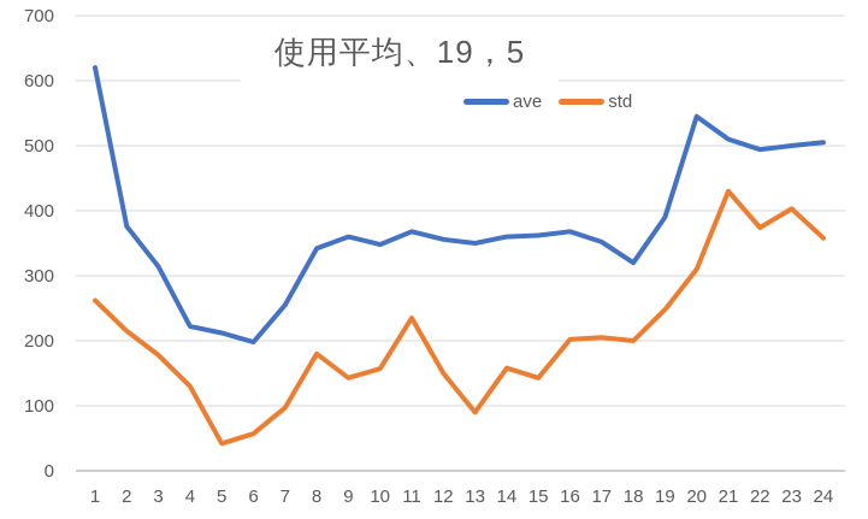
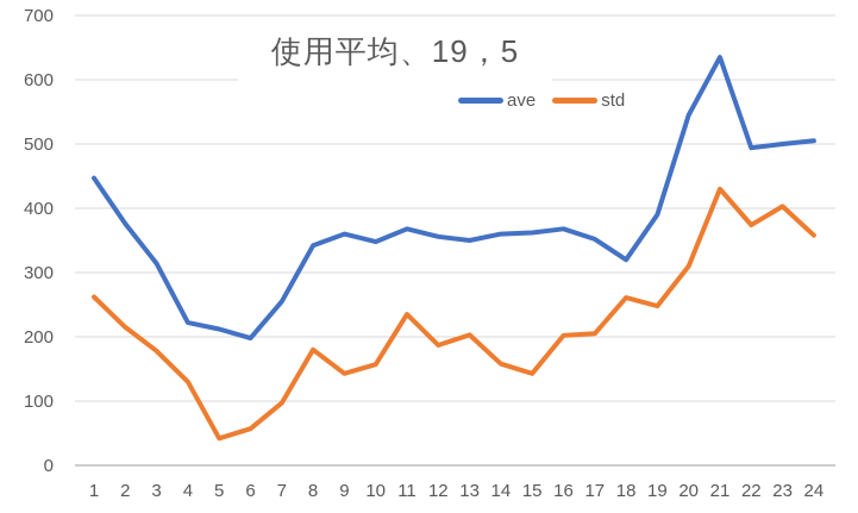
ave/1: 620 -> 450
std/12: 150 -> 190
std/13: 90 -> 200
std/18: 200 -> 260
ave/21: 510 -> 640
